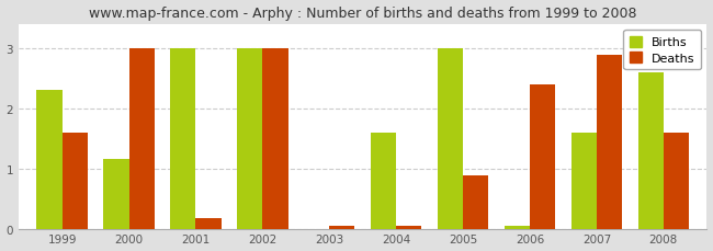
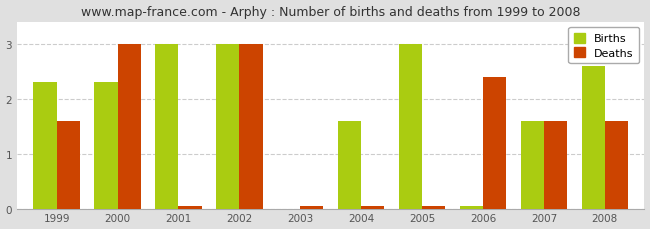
Births/2000: 1.16 -> 2.30
Deaths/2001: 0.18 -> 0.05
Deaths/2005: 0.88 -> 0.05
Deaths/2007: 2.88 -> 1.60
